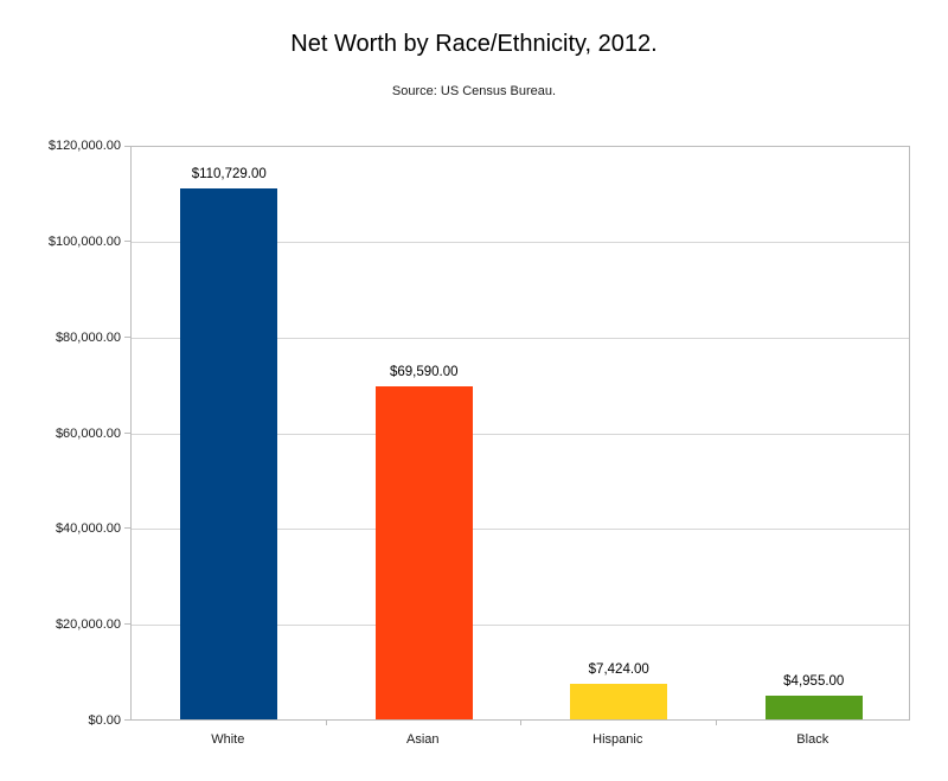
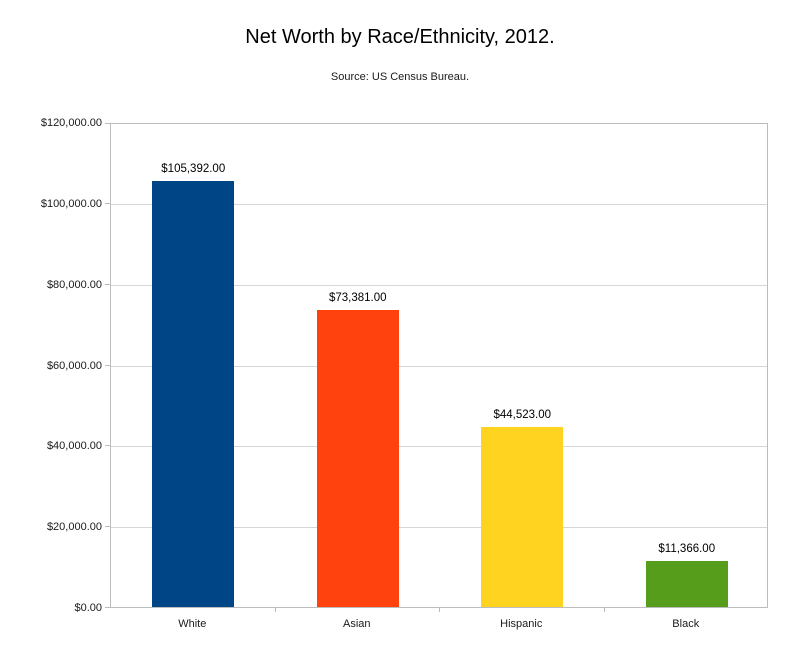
White: $110,729.00 -> $105,392.00
Asian: $69,590.00 -> $73,381.00
Hispanic: $7,424.00 -> $44,523.00
Black: $4,955.00 -> $11,366.00
